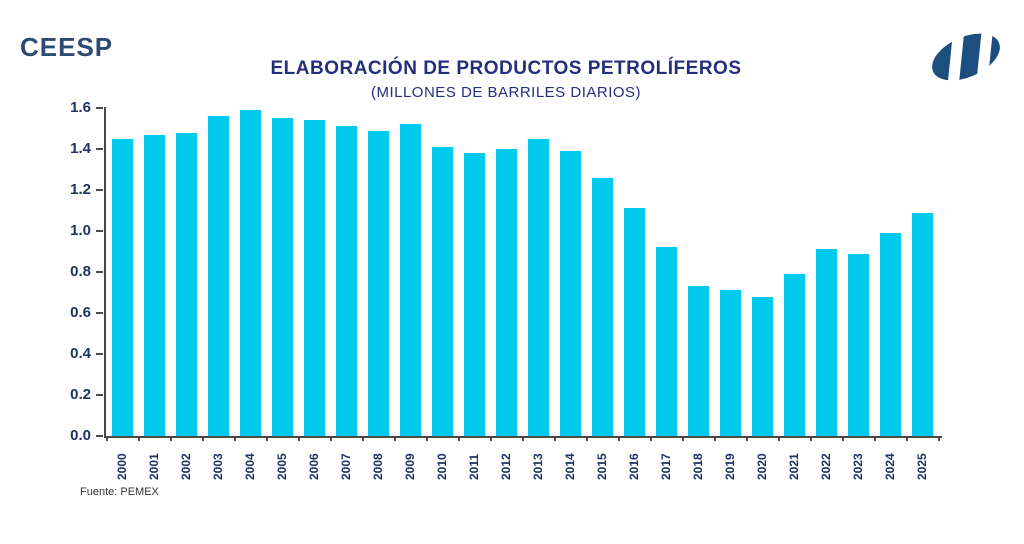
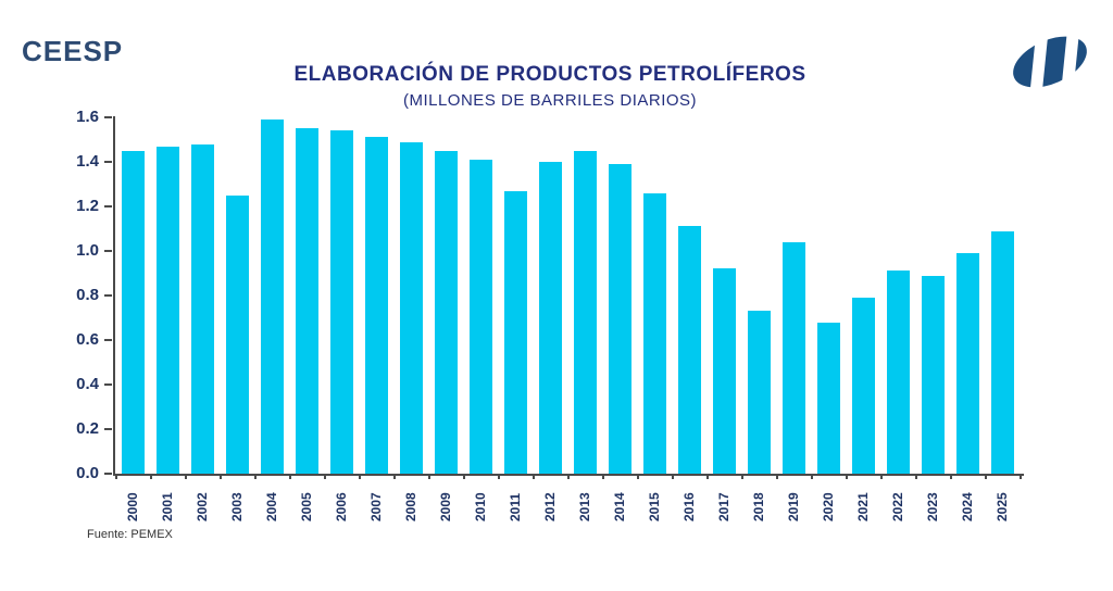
2003: 1.56 -> 1.25
2009: 1.52 -> 1.45
2011: 1.38 -> 1.27
2019: 0.71 -> 1.04
